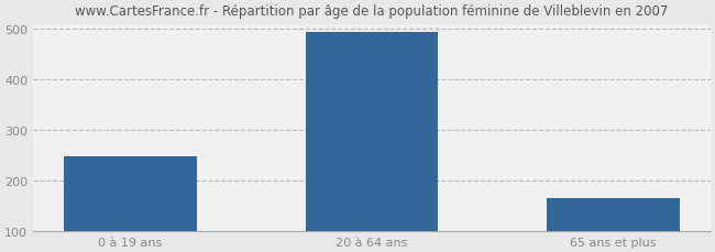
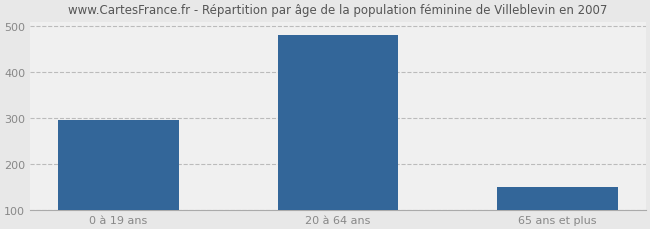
0 à 19 ans: 248 -> 295
20 à 64 ans: 493 -> 480
65 ans et plus: 165 -> 150
